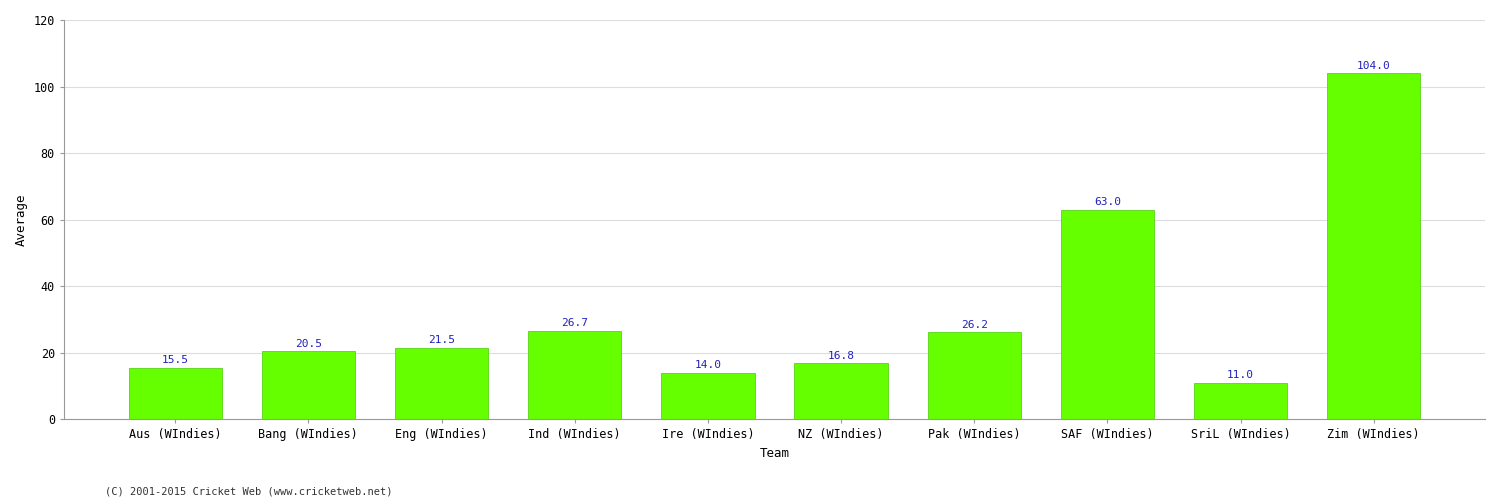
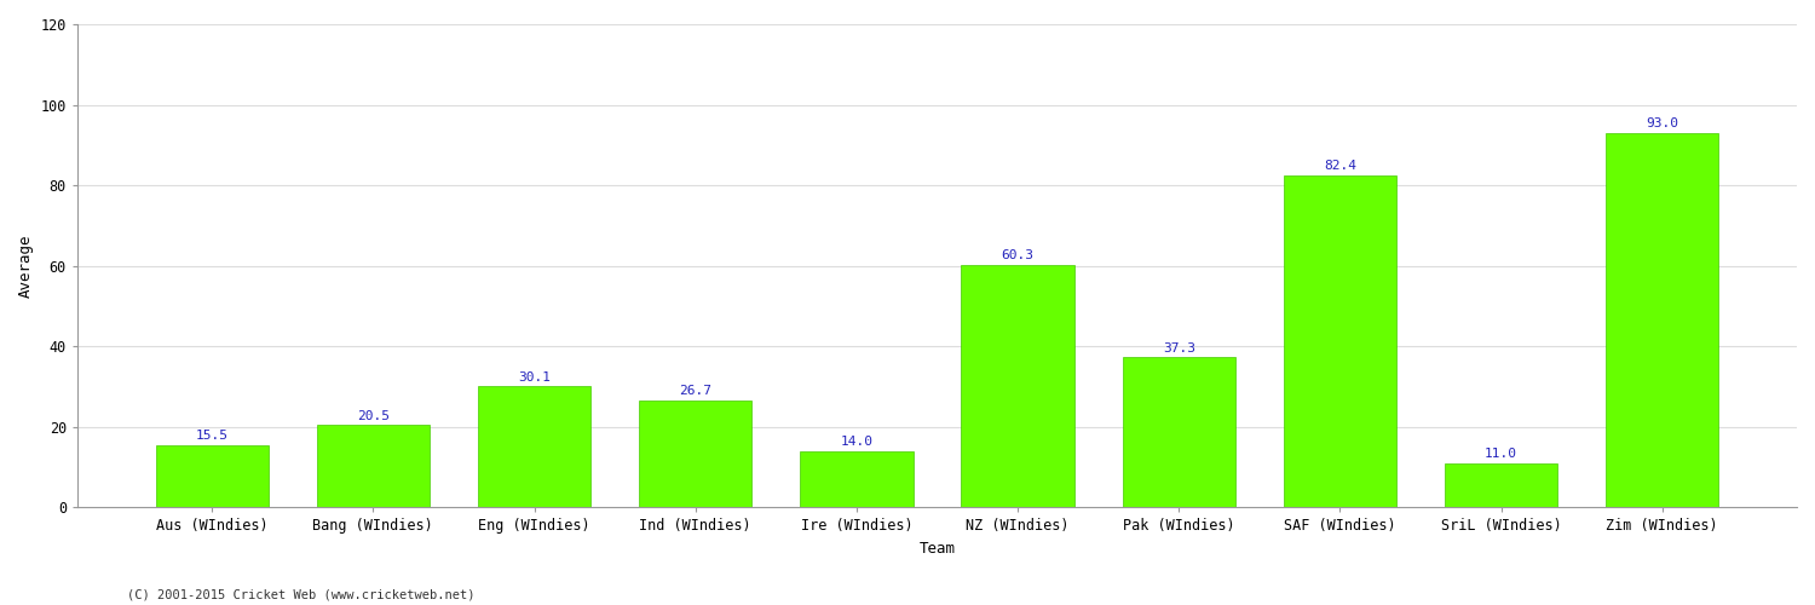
Eng (WIndies): 21.5 -> 30.1
NZ (WIndies): 16.8 -> 60.3
Pak (WIndies): 26.2 -> 37.3
SAF (WIndies): 63.0 -> 82.4
Zim (WIndies): 104.0 -> 93.0
